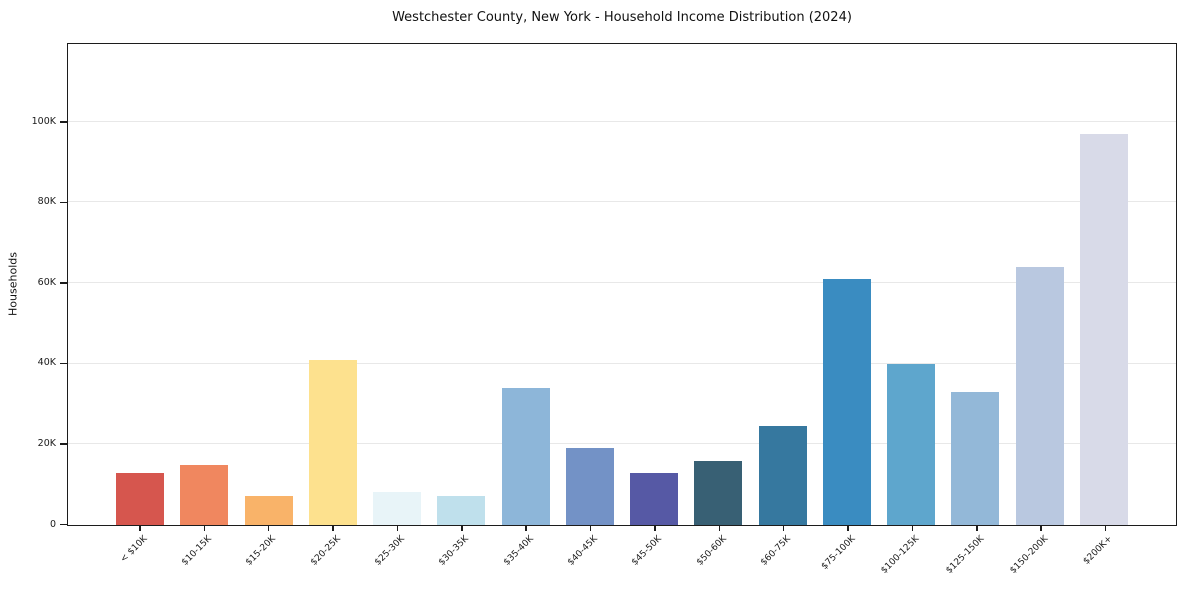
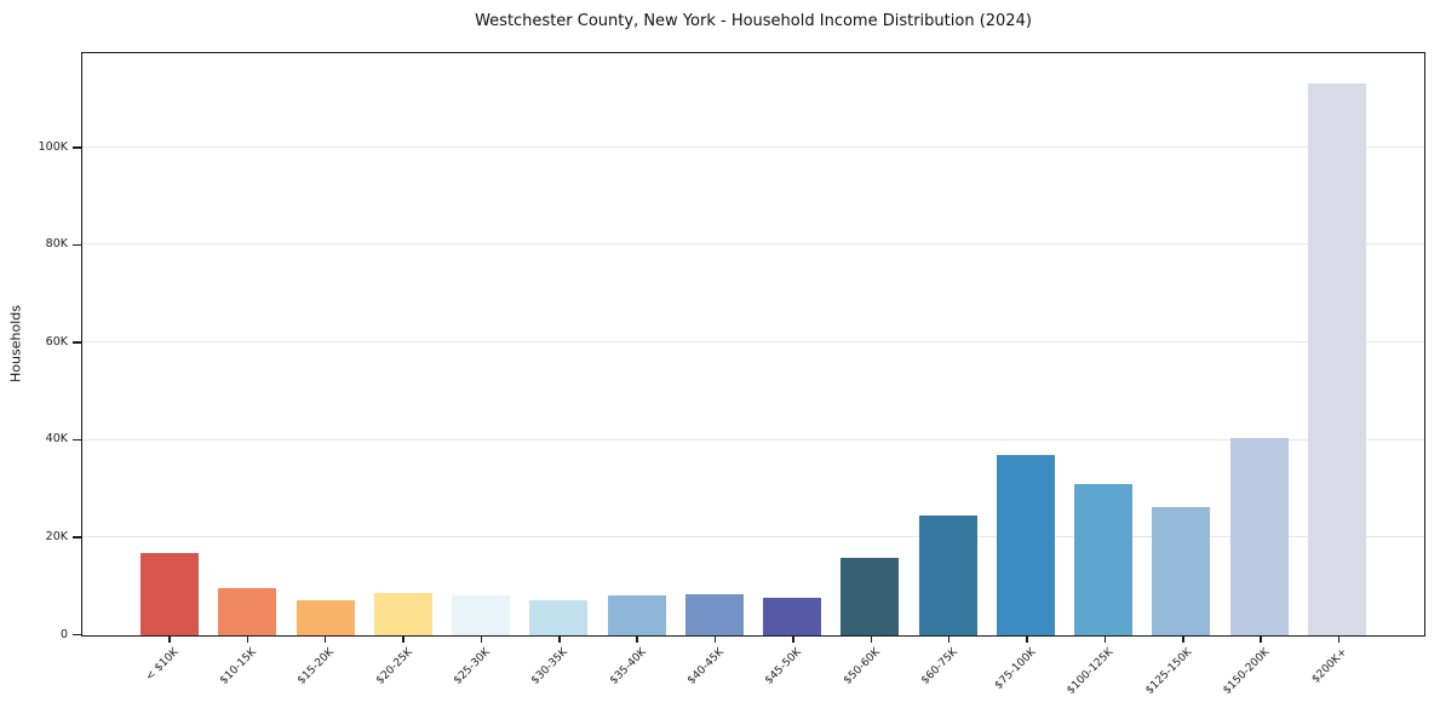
< $10K: 13K -> 17K
$10-15K: 15K -> 10K
$20-25K: 41K -> 9K
$35-40K: 34K -> 8K
$40-45K: 19K -> 8K
$45-50K: 13K -> 8K
$75-100K: 61K -> 37K
$100-125K: 40K -> 31K
$125-150K: 33K -> 26K
$150-200K: 64K -> 40K
$200K+: 97K -> 113K
